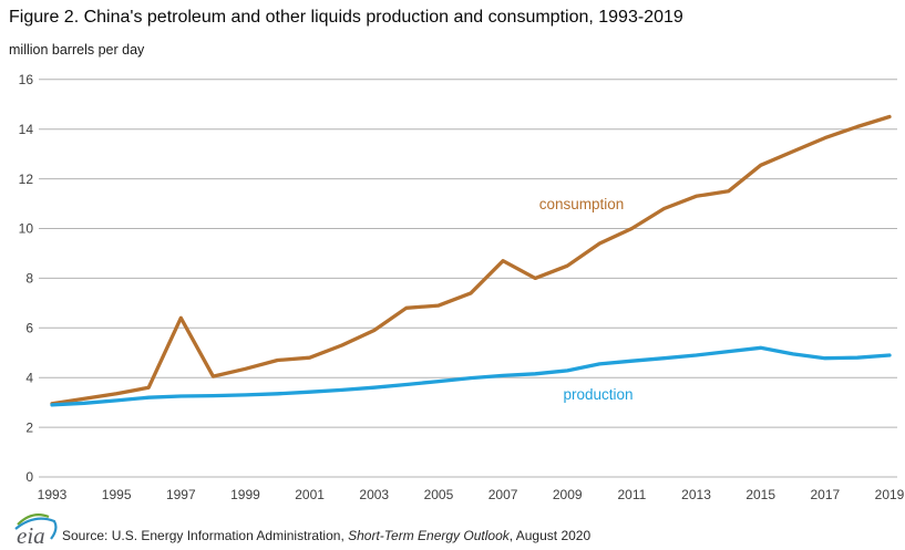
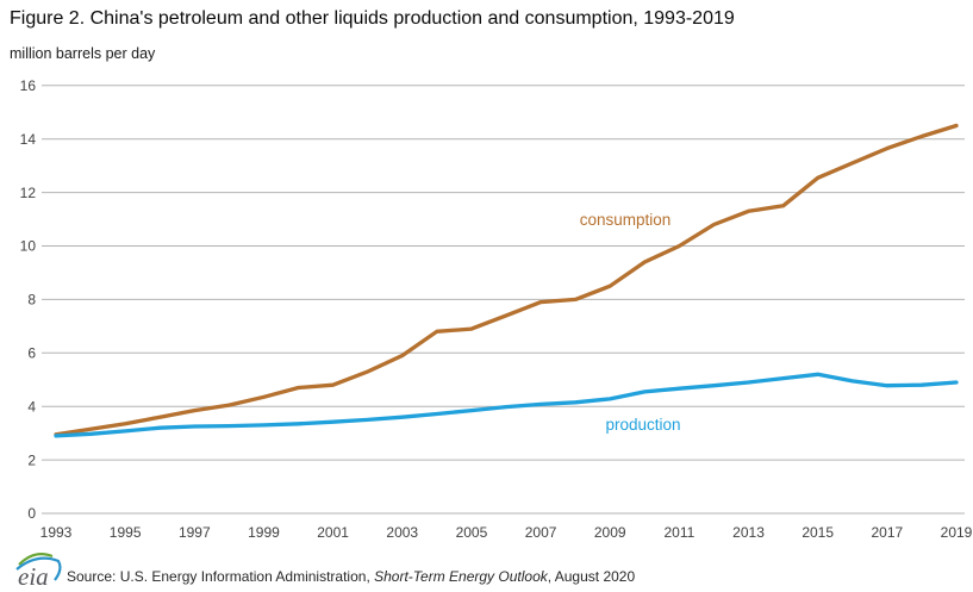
consumption/1997: 6.4 -> 3.9
consumption/2007: 8.7 -> 7.9
